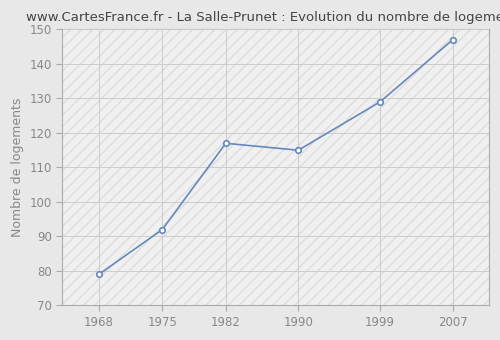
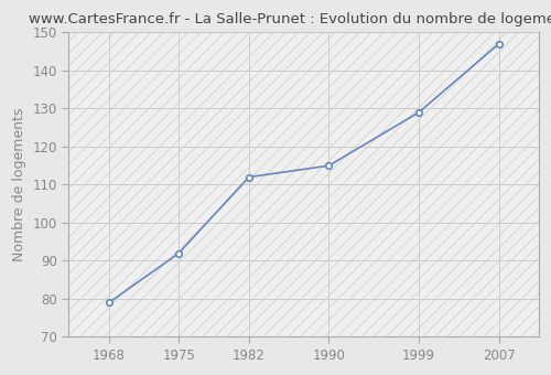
1982: 117 -> 112
